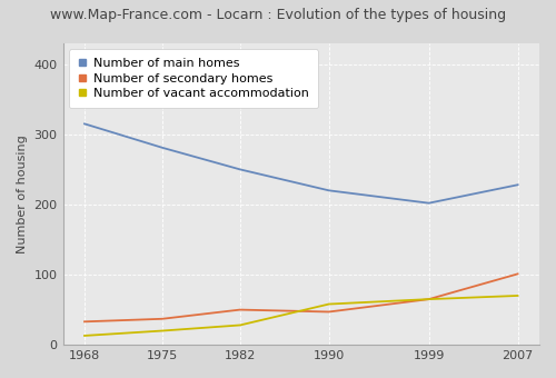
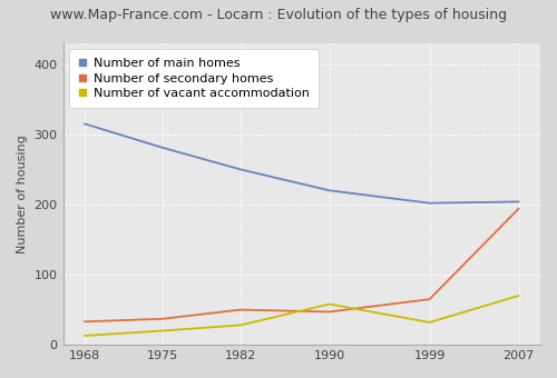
Number of vacant accommodation/1999: 65 -> 32
Number of main homes/2007: 228 -> 204
Number of secondary homes/2007: 101 -> 194
